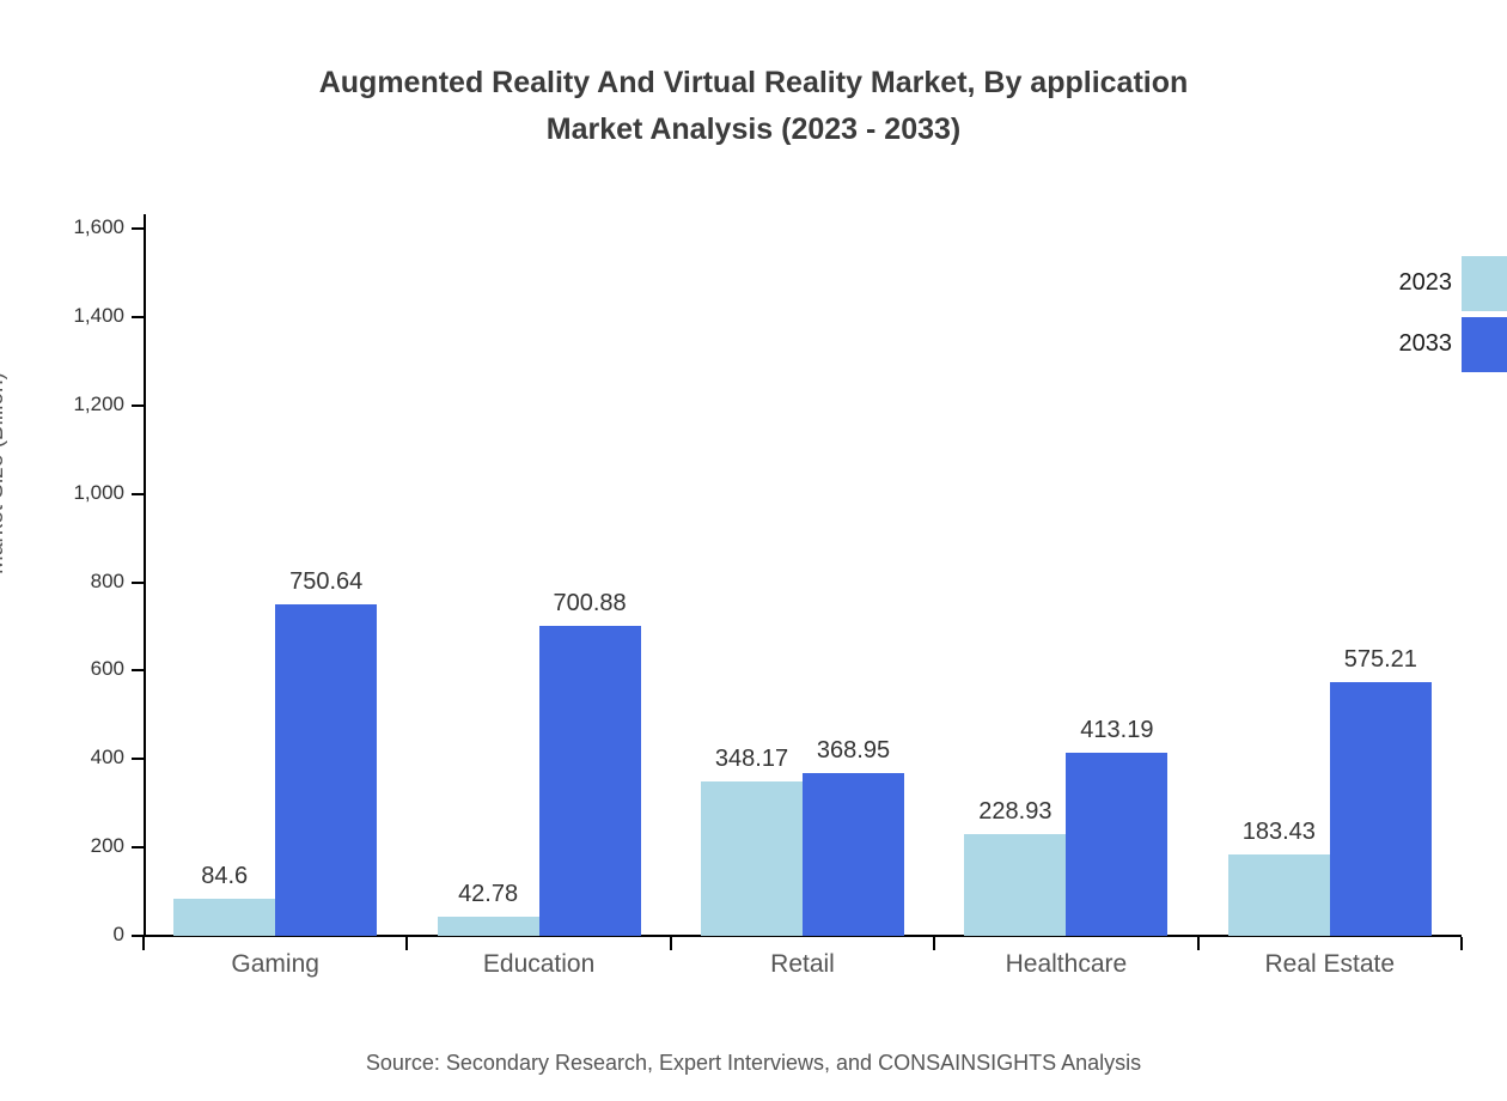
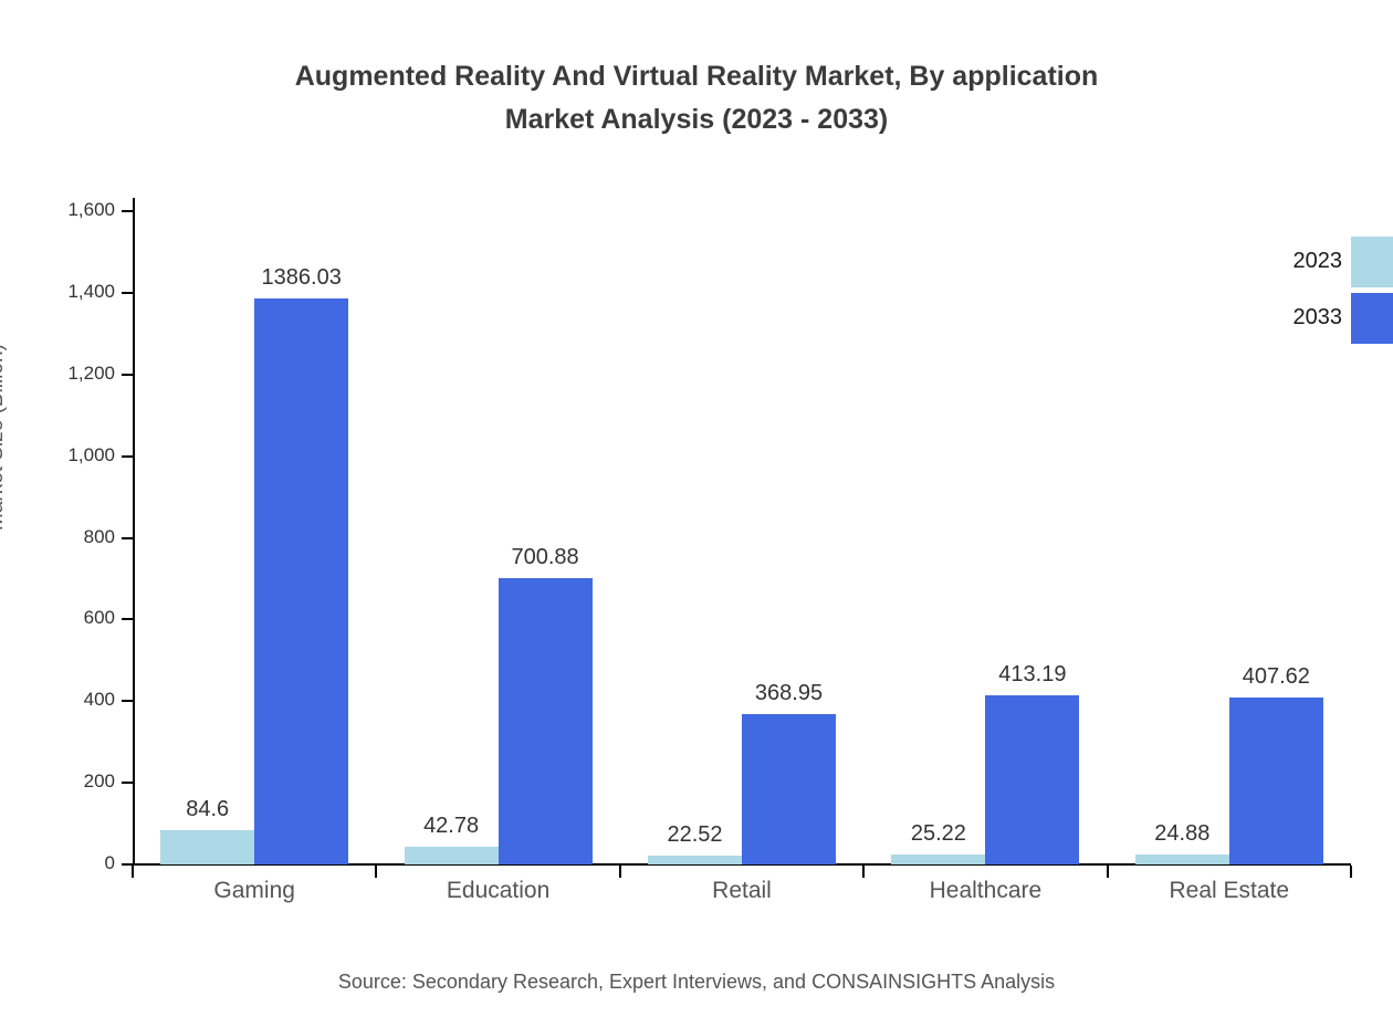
2033/Gaming: 750.64 -> 1386.03
2023/Retail: 348.17 -> 22.52
2023/Healthcare: 228.93 -> 25.22
2023/Real Estate: 183.43 -> 24.88
2033/Real Estate: 575.21 -> 407.62
